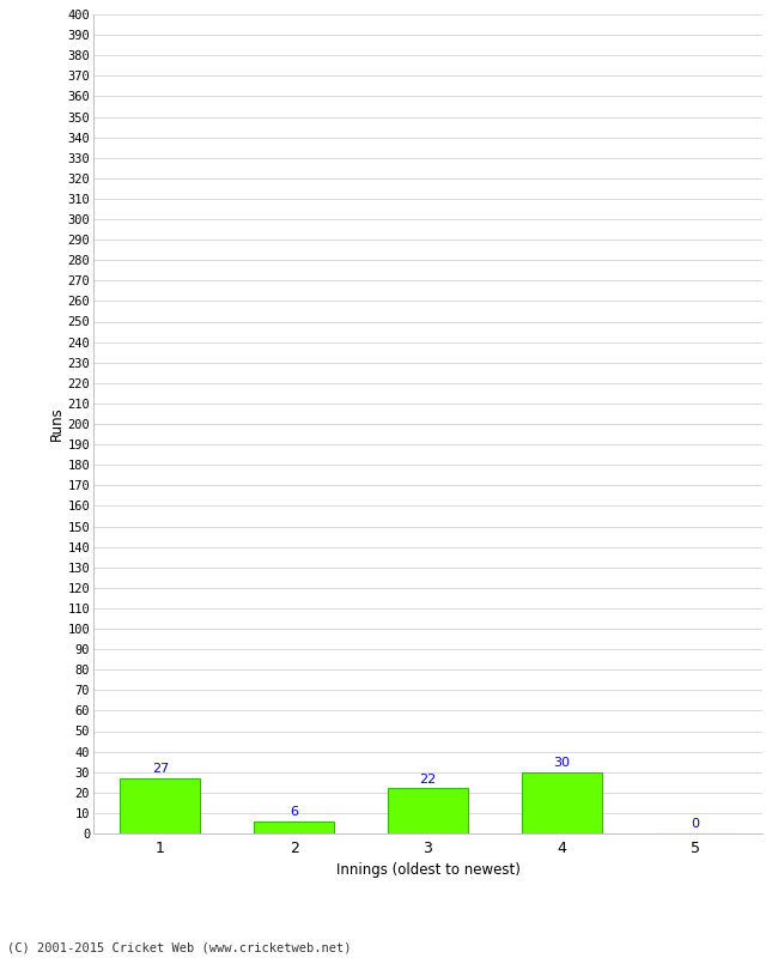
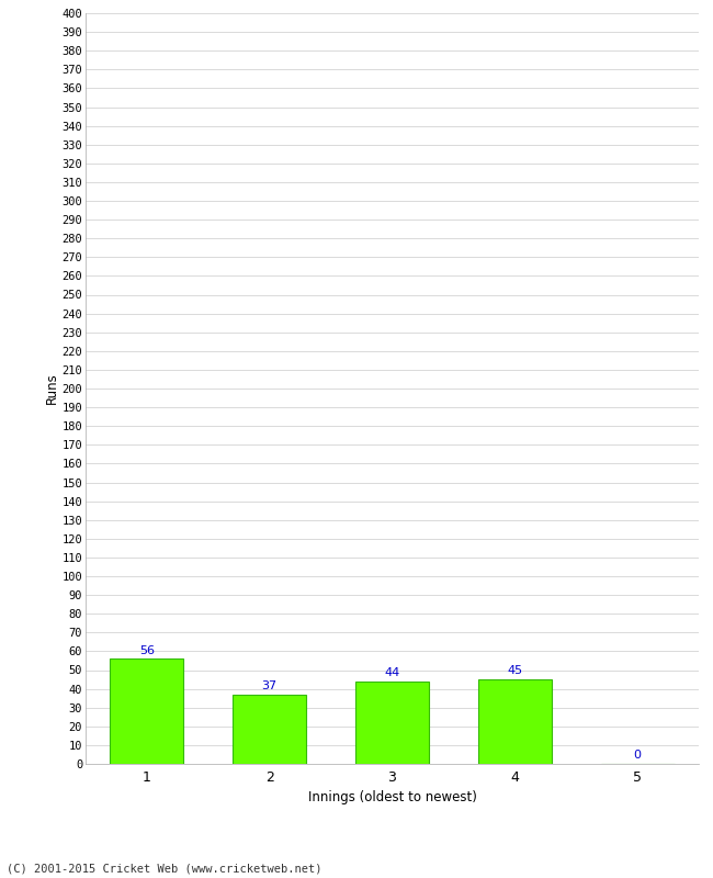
1: 27 -> 56
2: 6 -> 37
3: 22 -> 44
4: 30 -> 45
